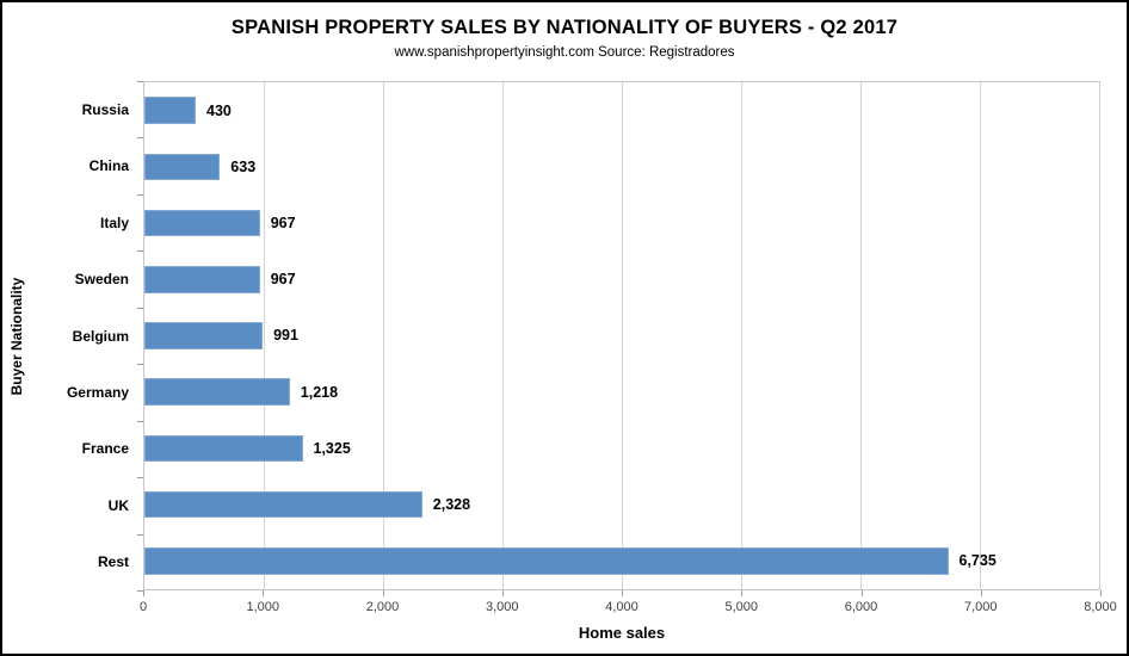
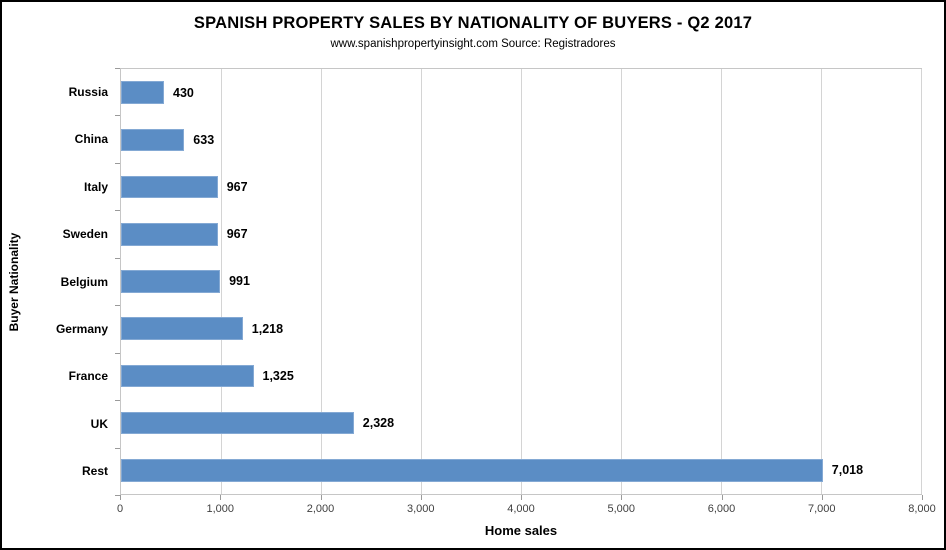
Rest: 6,735 -> 7,018
